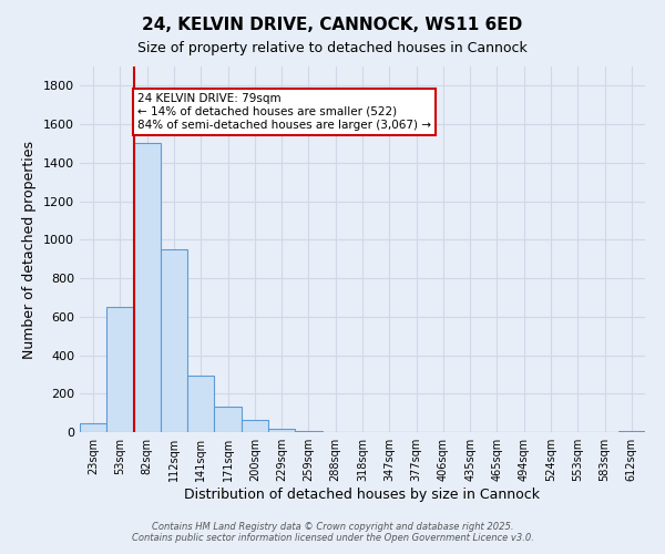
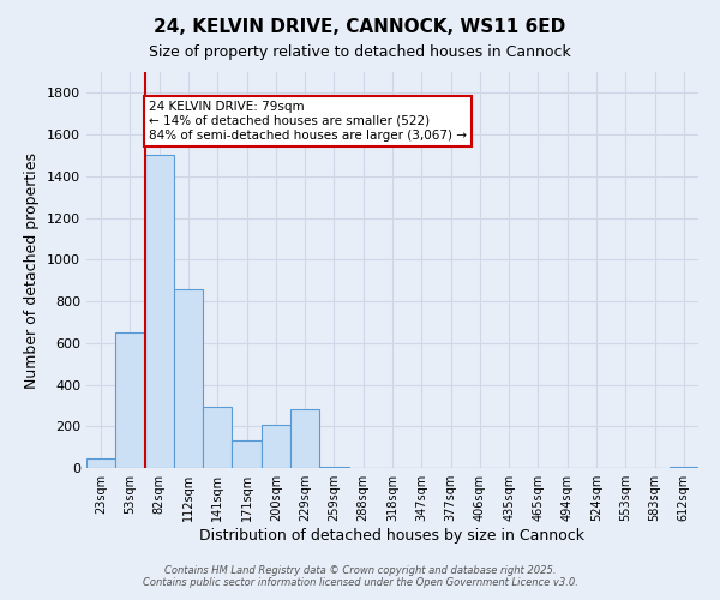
112sqm: 950 -> 860
200sqm: 60 -> 210
229sqm: 20 -> 280
